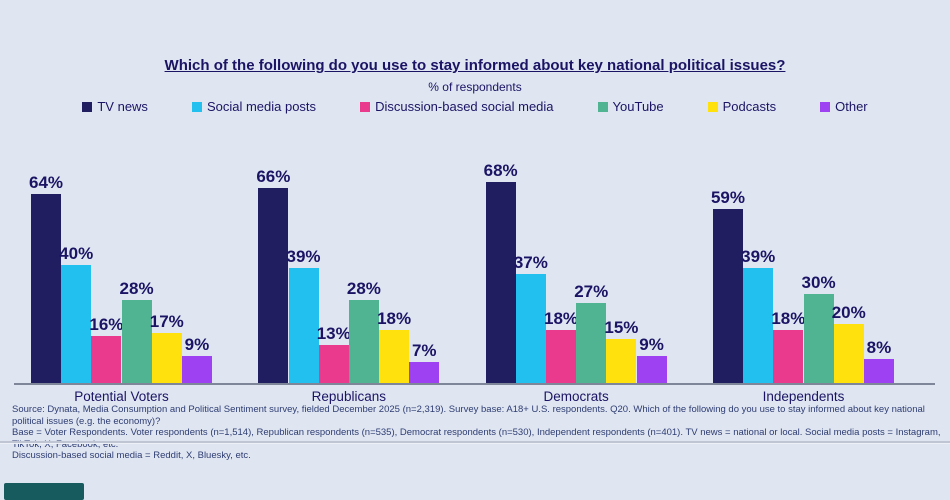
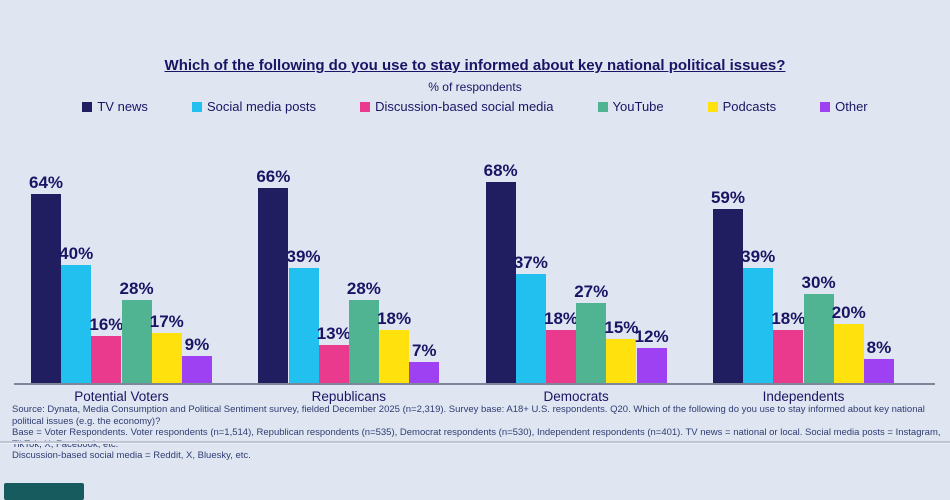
Other/Democrats: 9% -> 12%
